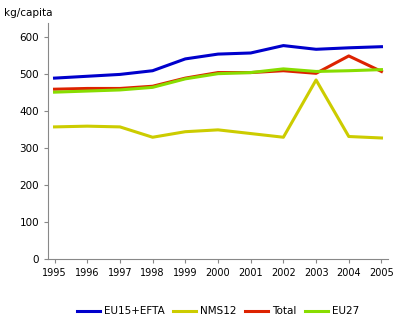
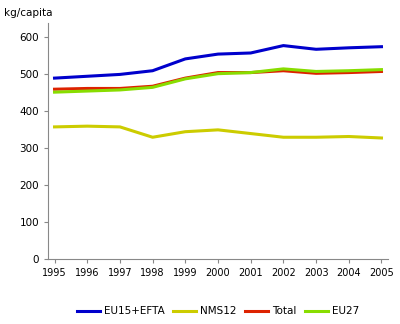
NMS12/2003: 485 -> 330
Total/2004: 550 -> 505
